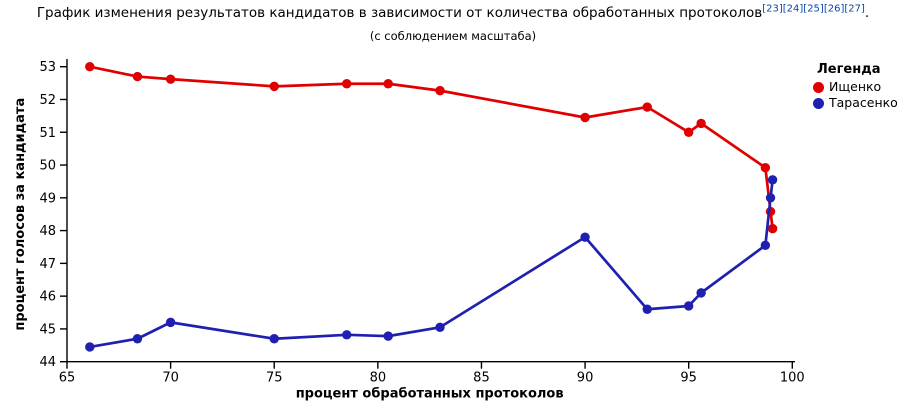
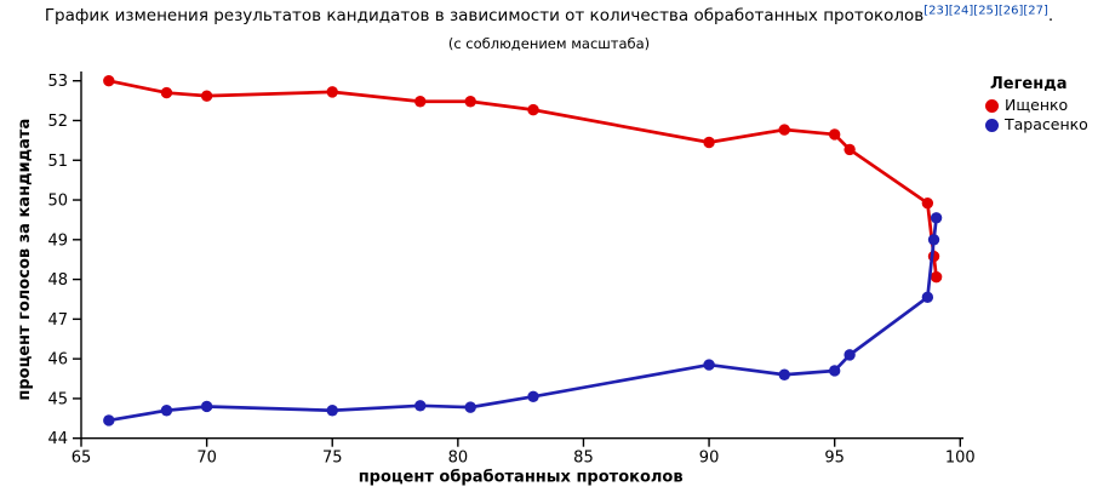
Тарасенко/70: 45.2 -> 44.8
Ищенко/75: 52.4 -> 52.7
Тарасенко/90: 47.8 -> 45.9
Ищенко/95: 51.0 -> 51.6
